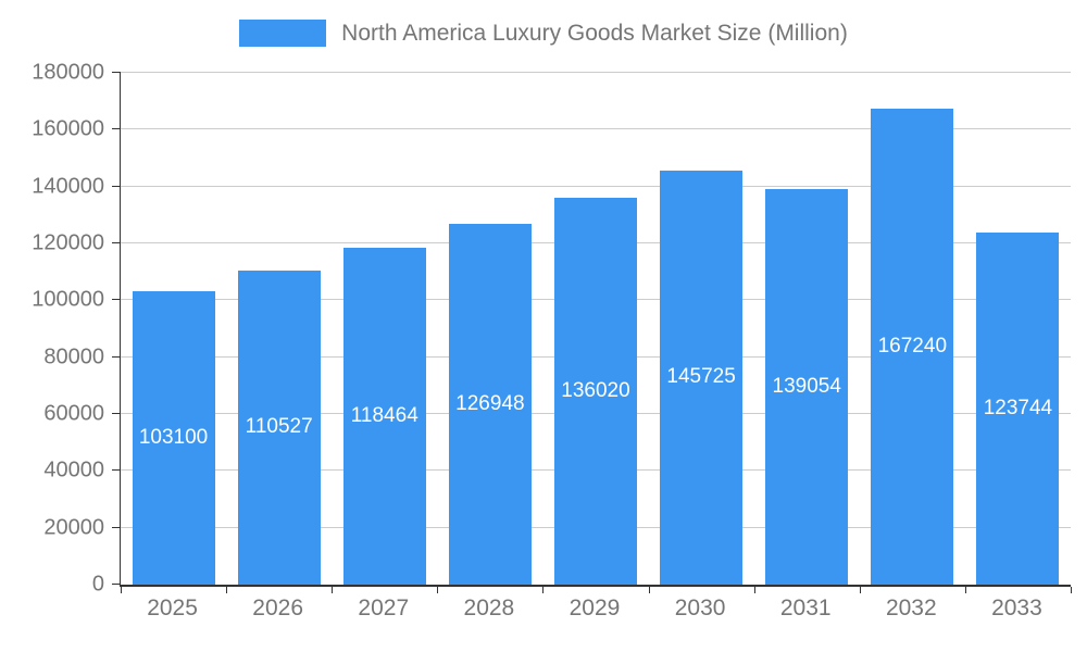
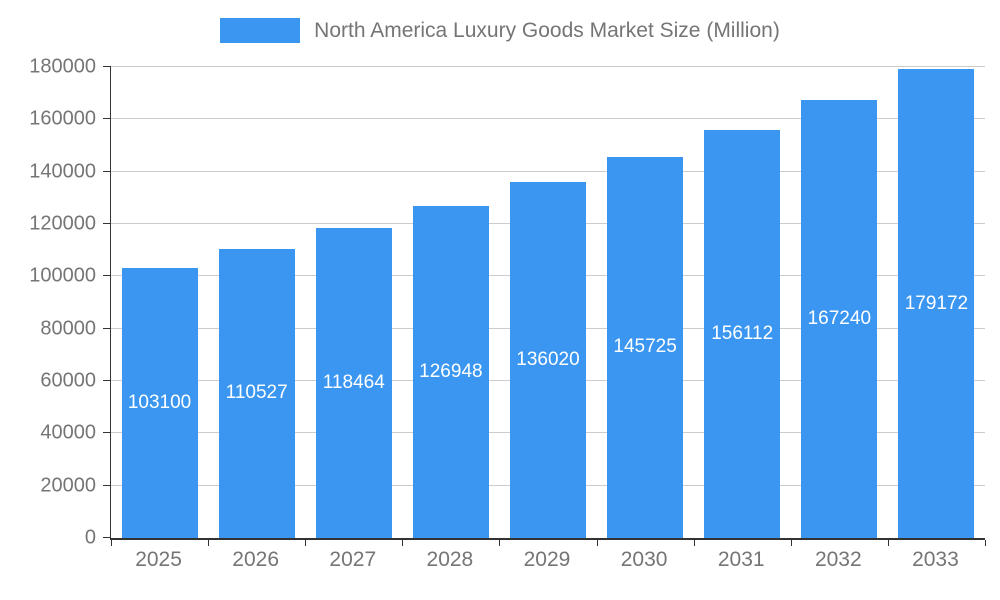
2031: 139054 -> 156112
2033: 123744 -> 179172
